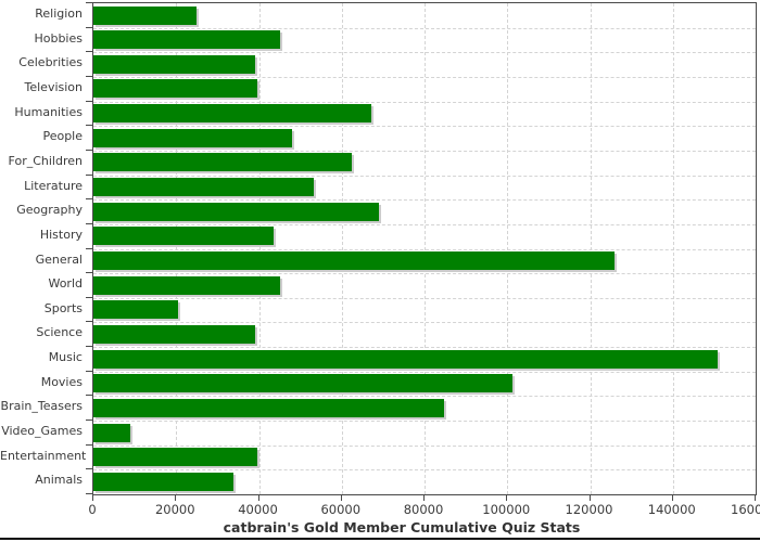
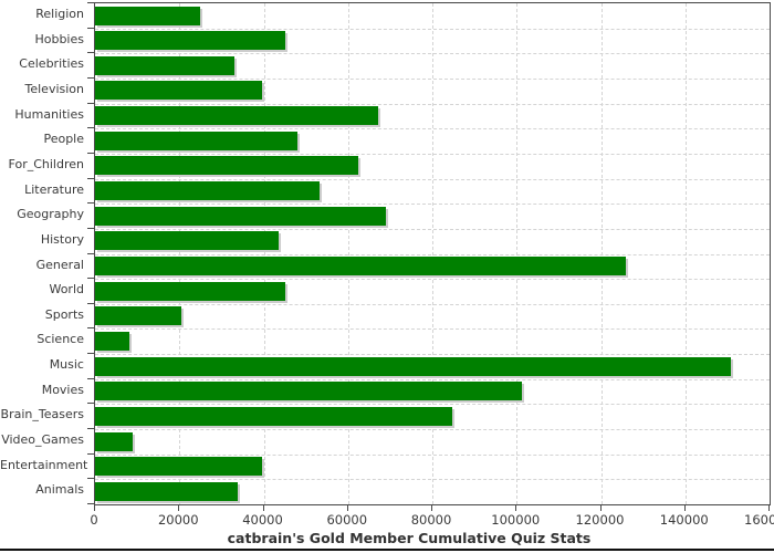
Celebrities: 39000 -> 33000
Science: 39000 -> 8000
